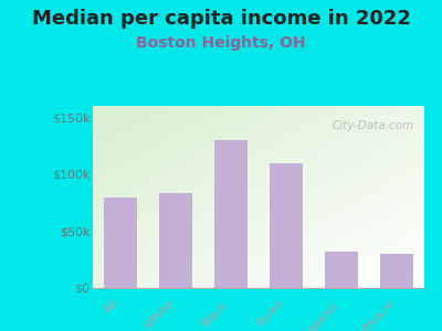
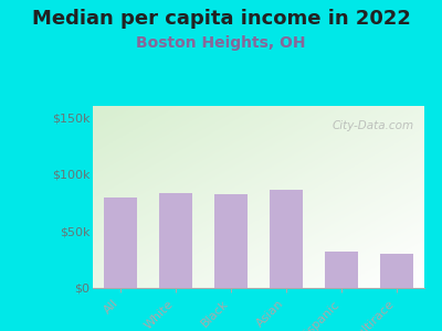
Black: $130k -> $82k
Asian: $110k -> $86k
